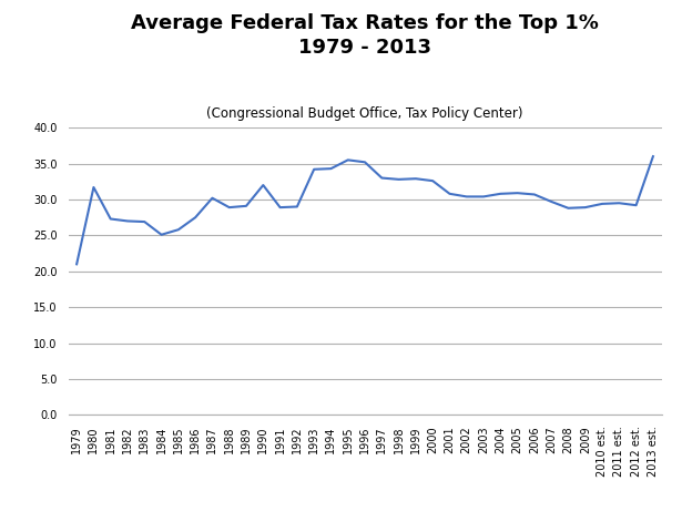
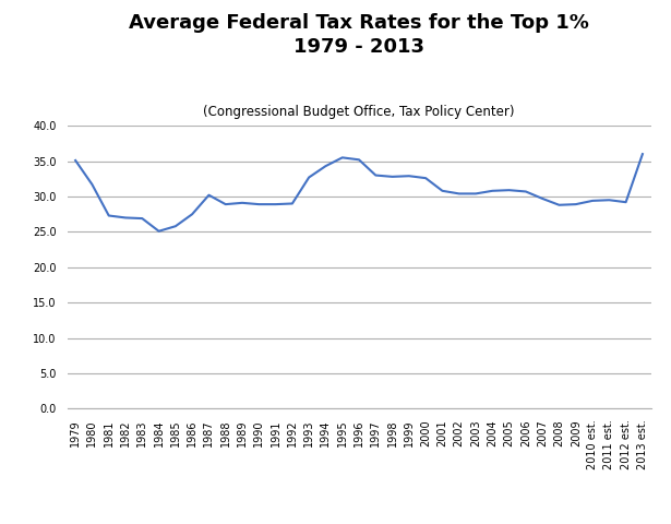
1979: 21.0 -> 35.1
1990: 32.0 -> 28.9
1993: 34.2 -> 32.7
